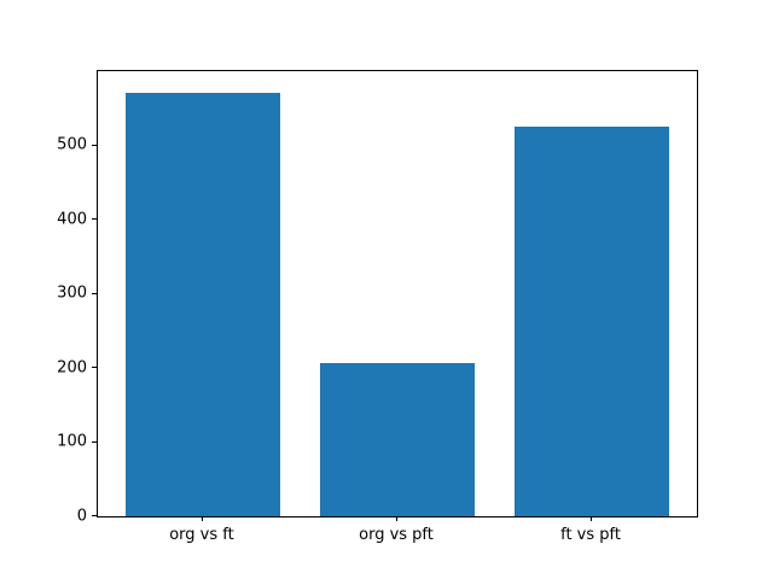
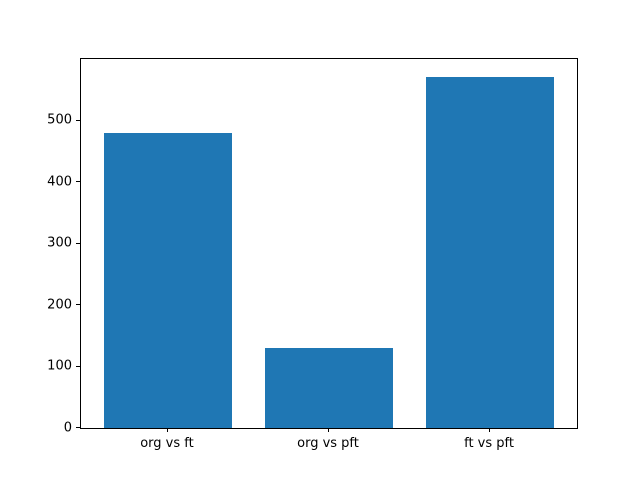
org vs ft: 570 -> 480
org vs pft: 210 -> 130
ft vs pft: 530 -> 570
